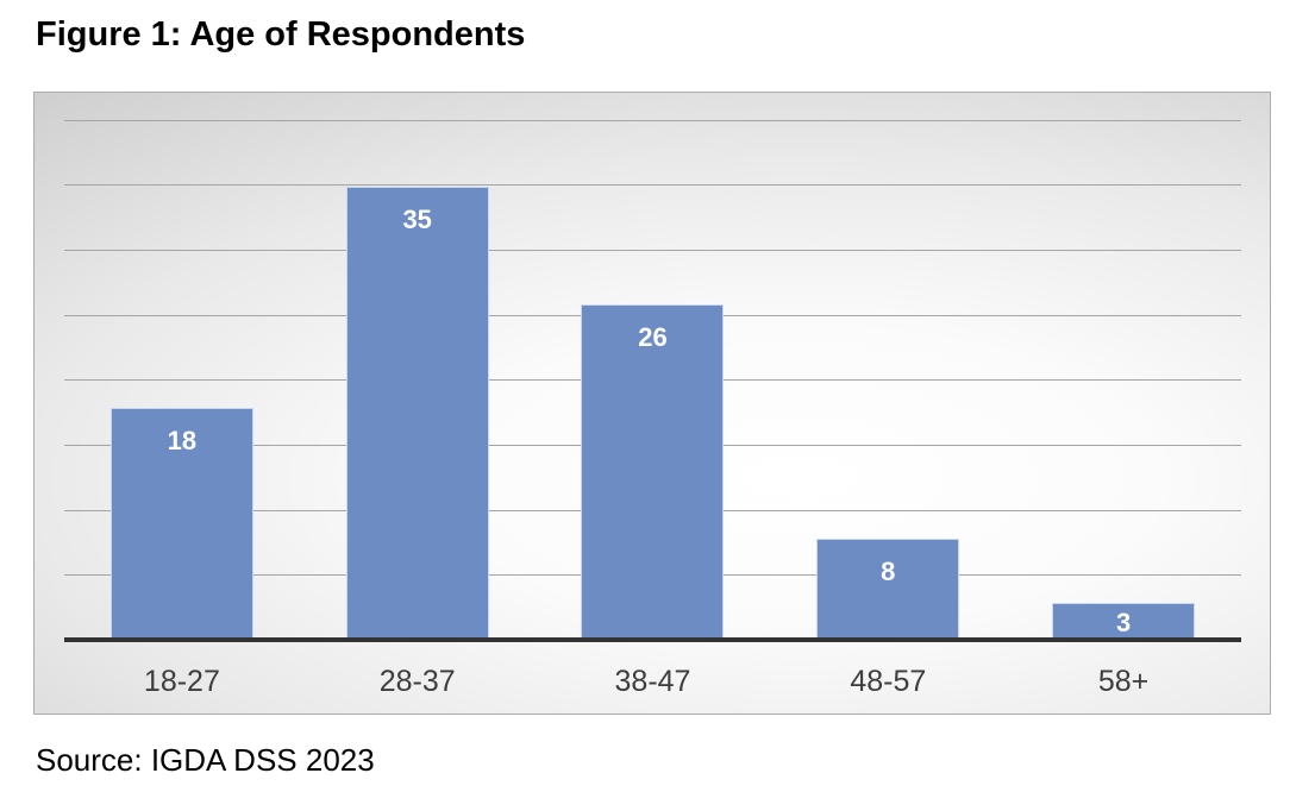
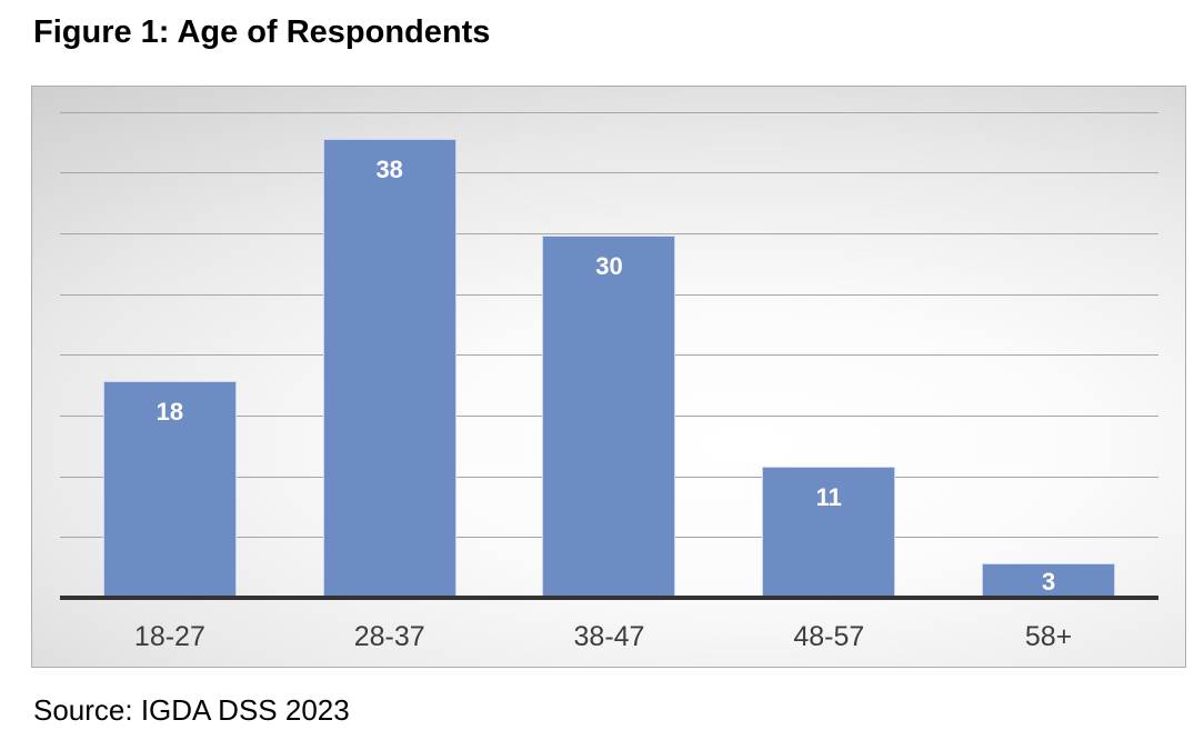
28-37: 35 -> 38
38-47: 26 -> 30
48-57: 8 -> 11
